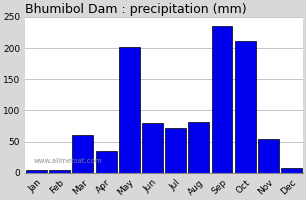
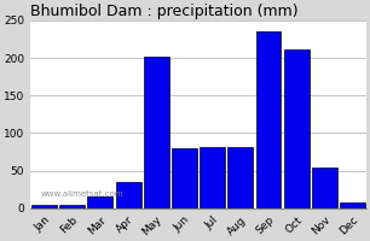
Mar: 60 -> 15
Jul: 72 -> 82
